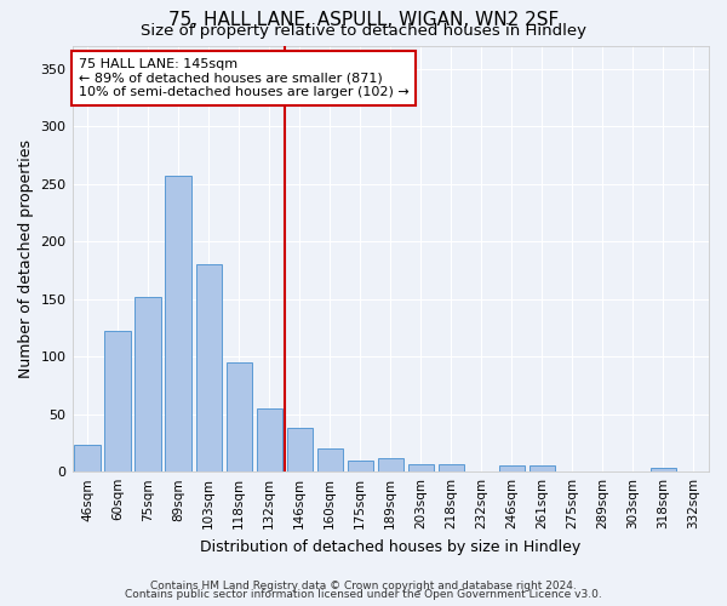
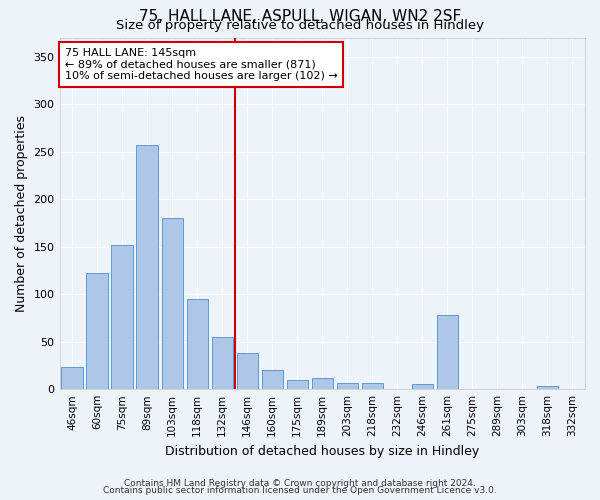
261sqm: 5 -> 78
